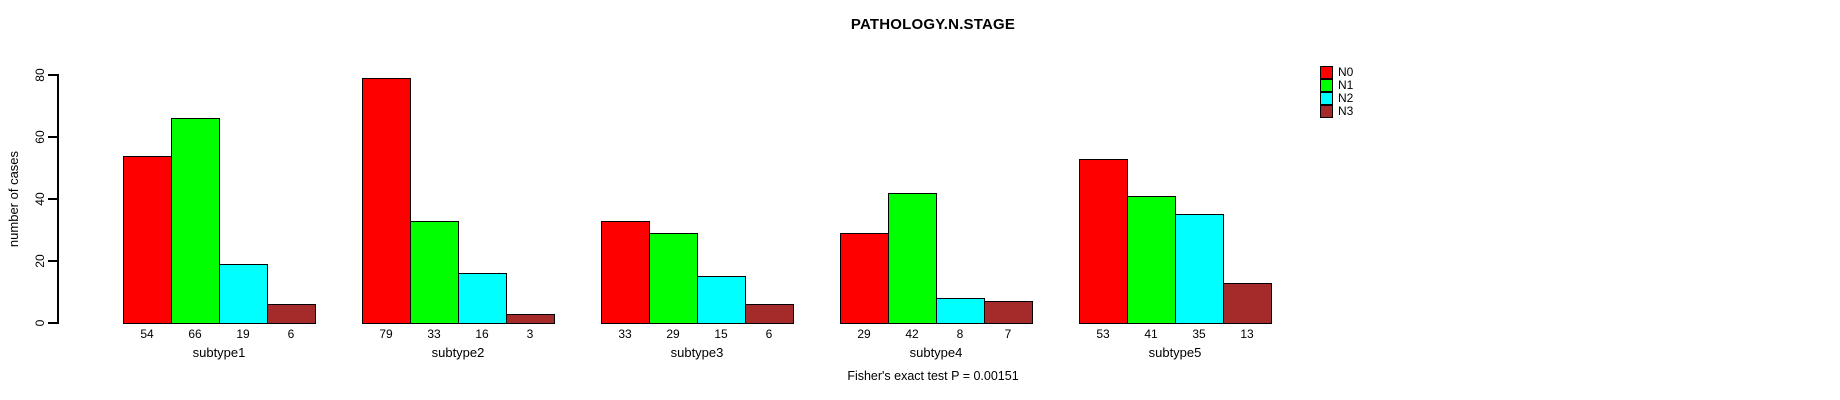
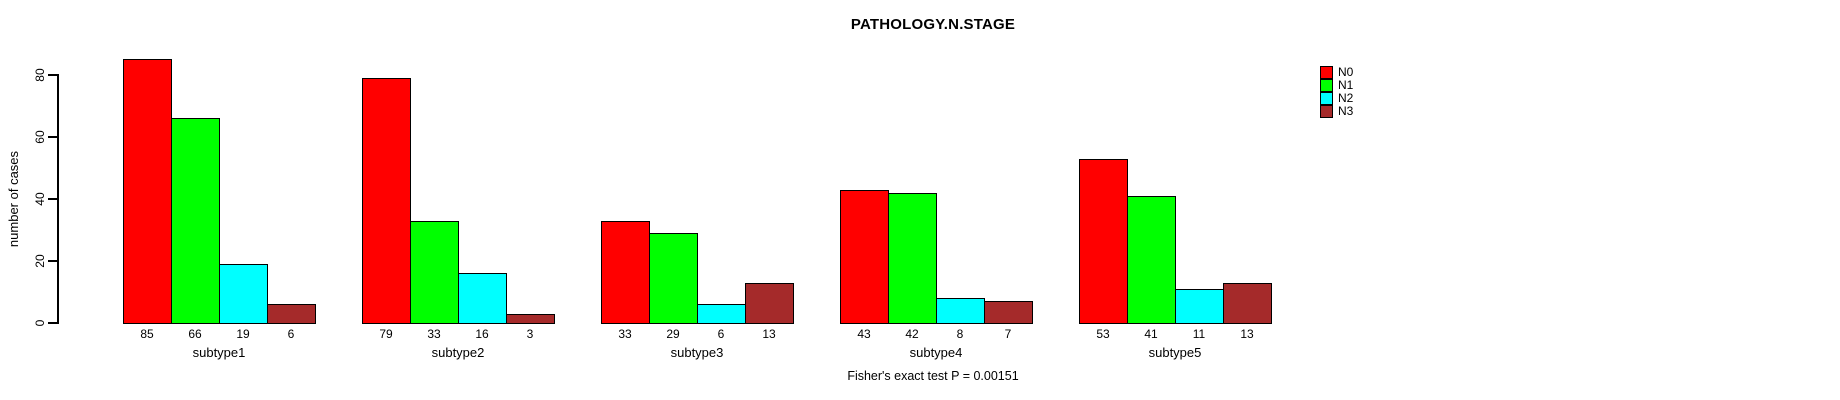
N0/subtype1: 54 -> 85
N2/subtype3: 15 -> 6
N3/subtype3: 6 -> 13
N0/subtype4: 29 -> 43
N2/subtype5: 35 -> 11
